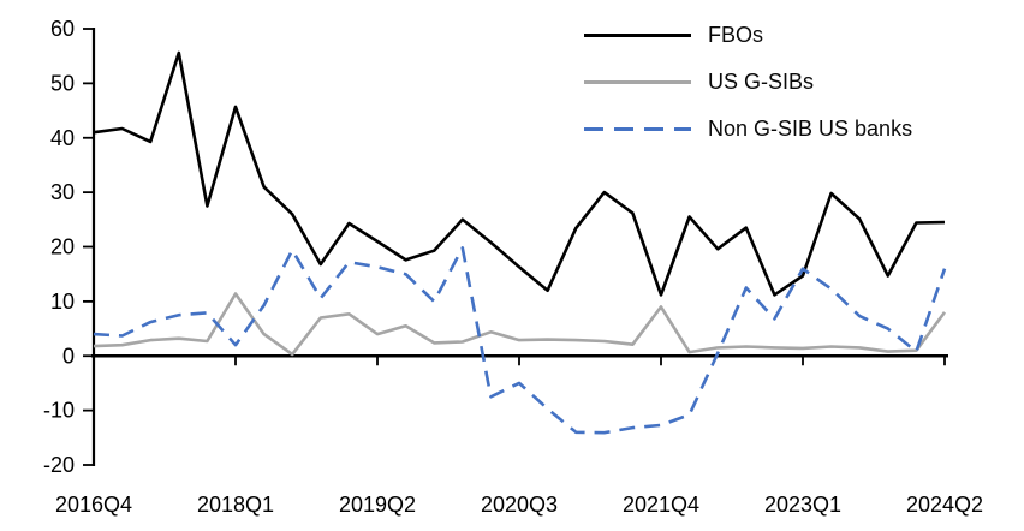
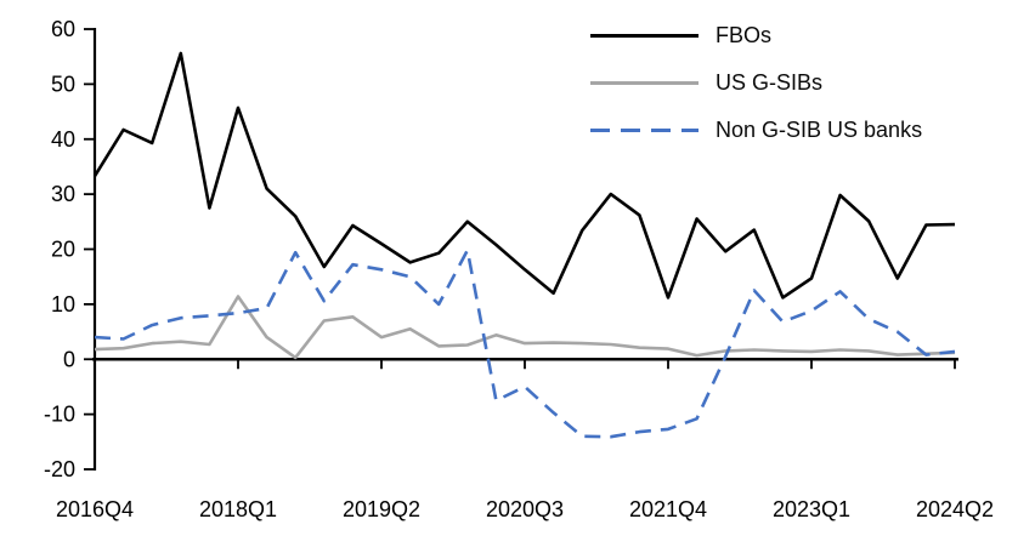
FBOs/2016Q4: 41 -> 33
Non G-SIB US banks/2018Q1: 2 -> 8
US G-SIBs/2021Q4: 9 -> 2
Non G-SIB US banks/2023Q1: 16 -> 9
US G-SIBs/2024Q2: 8 -> 1
Non G-SIB US banks/2024Q2: 16 -> 1
